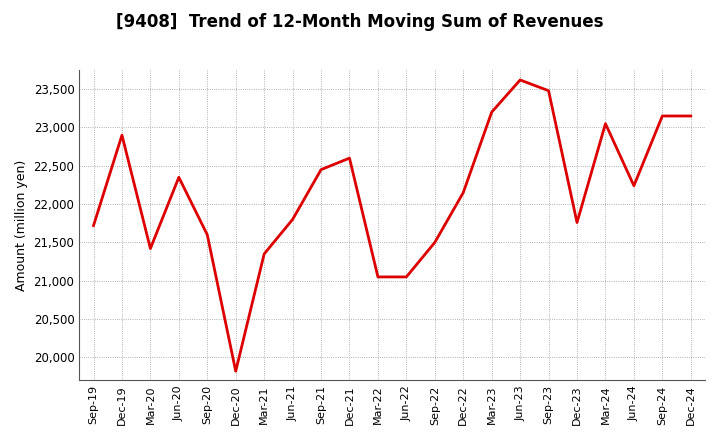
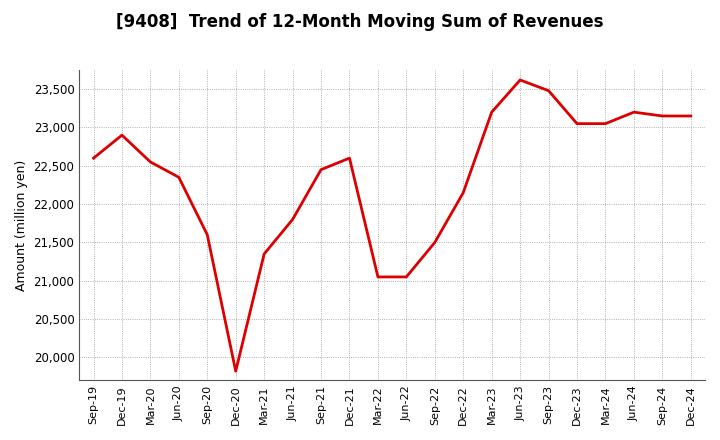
Sep-19: 21,720 -> 22,600
Mar-20: 21,420 -> 22,550
Dec-23: 21,760 -> 23,050
Jun-24: 22,240 -> 23,200
